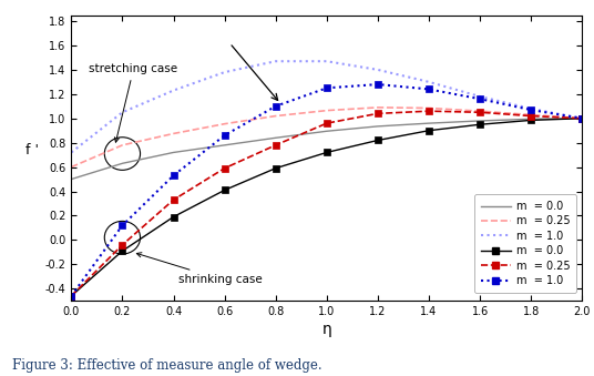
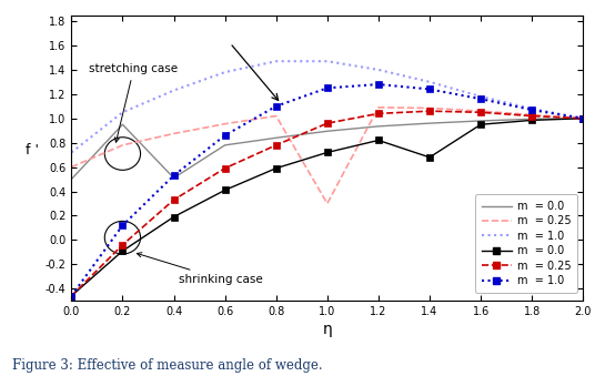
m = 0.0/0.2: 0.63 -> 0.95
m = 0.0/0.4: 0.72 -> 0.51
m = 0.25/1.0: 1.06 -> 0.30
m = 0.0/1.4: 0.90 -> 0.68
